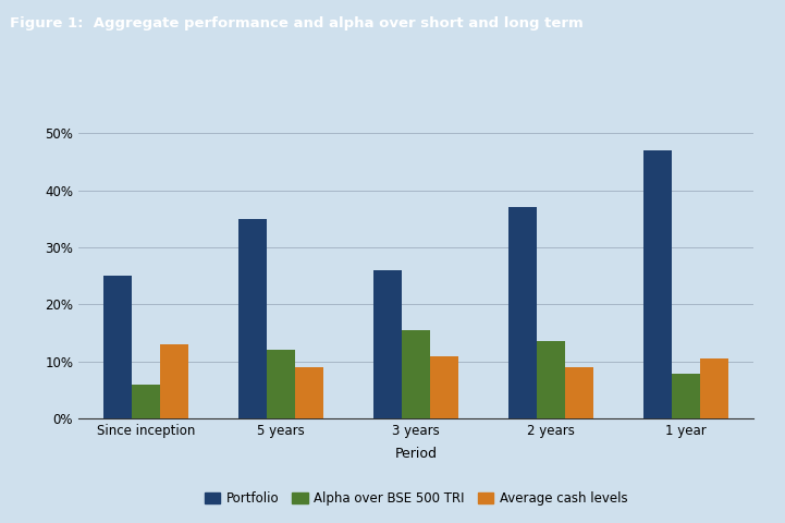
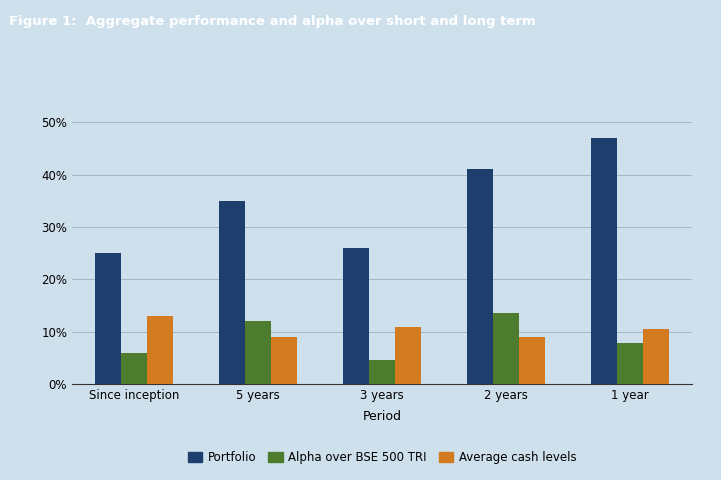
Alpha over BSE 500 TRI/3 years: 15.4% -> 4.5%
Portfolio/2 years: 37% -> 41%
